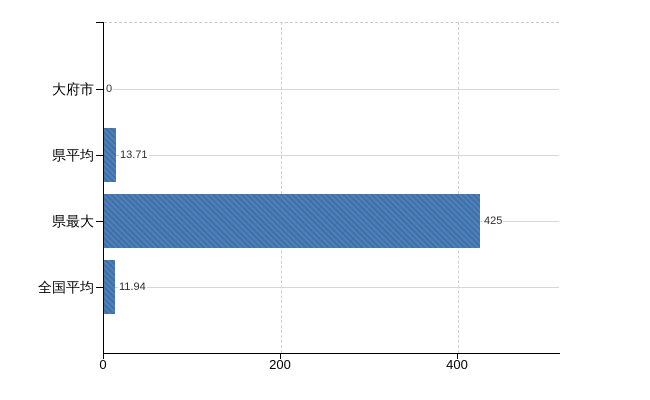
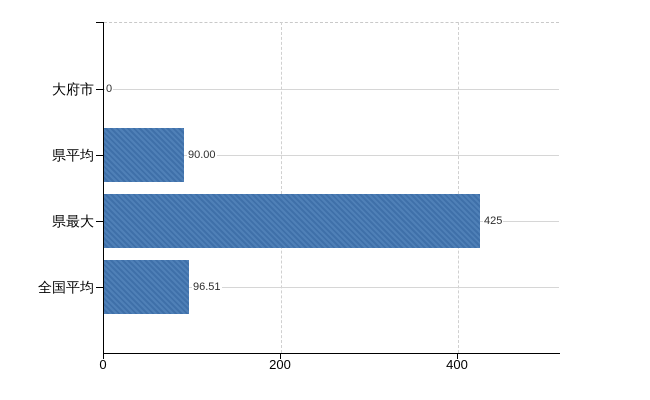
県平均: 13.71 -> 90.00
全国平均: 11.94 -> 96.51
